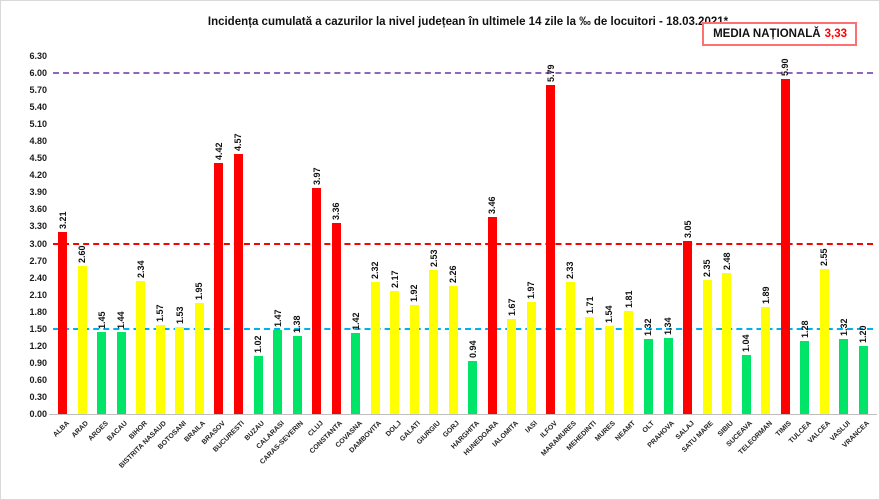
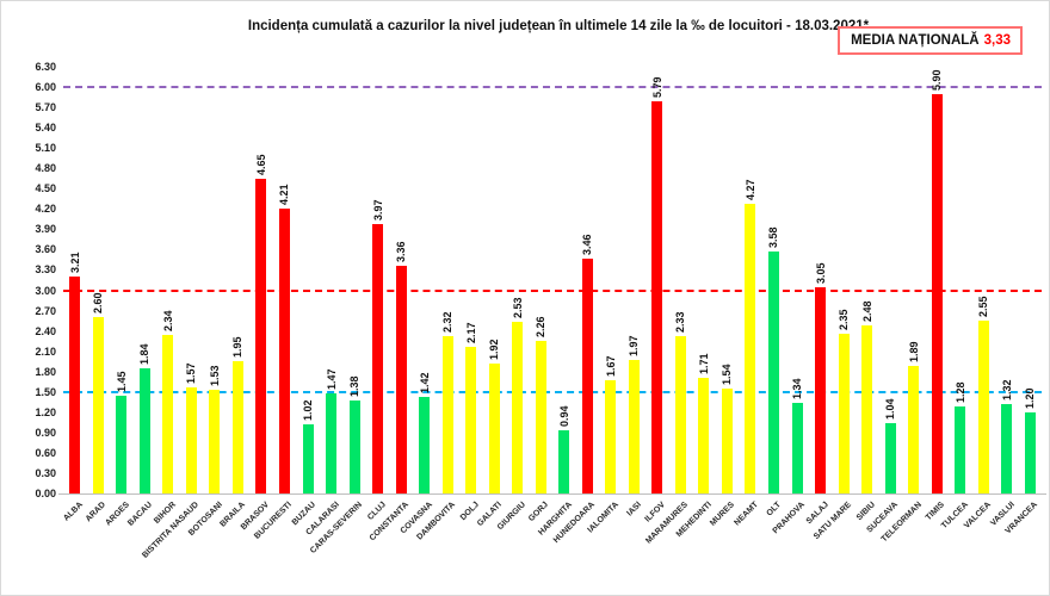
BACAU: 1.44 -> 1.84
BRASOV: 4.42 -> 4.65
BUCURESTI: 4.57 -> 4.21
NEAMT: 1.81 -> 4.27
OLT: 1.32 -> 3.58
